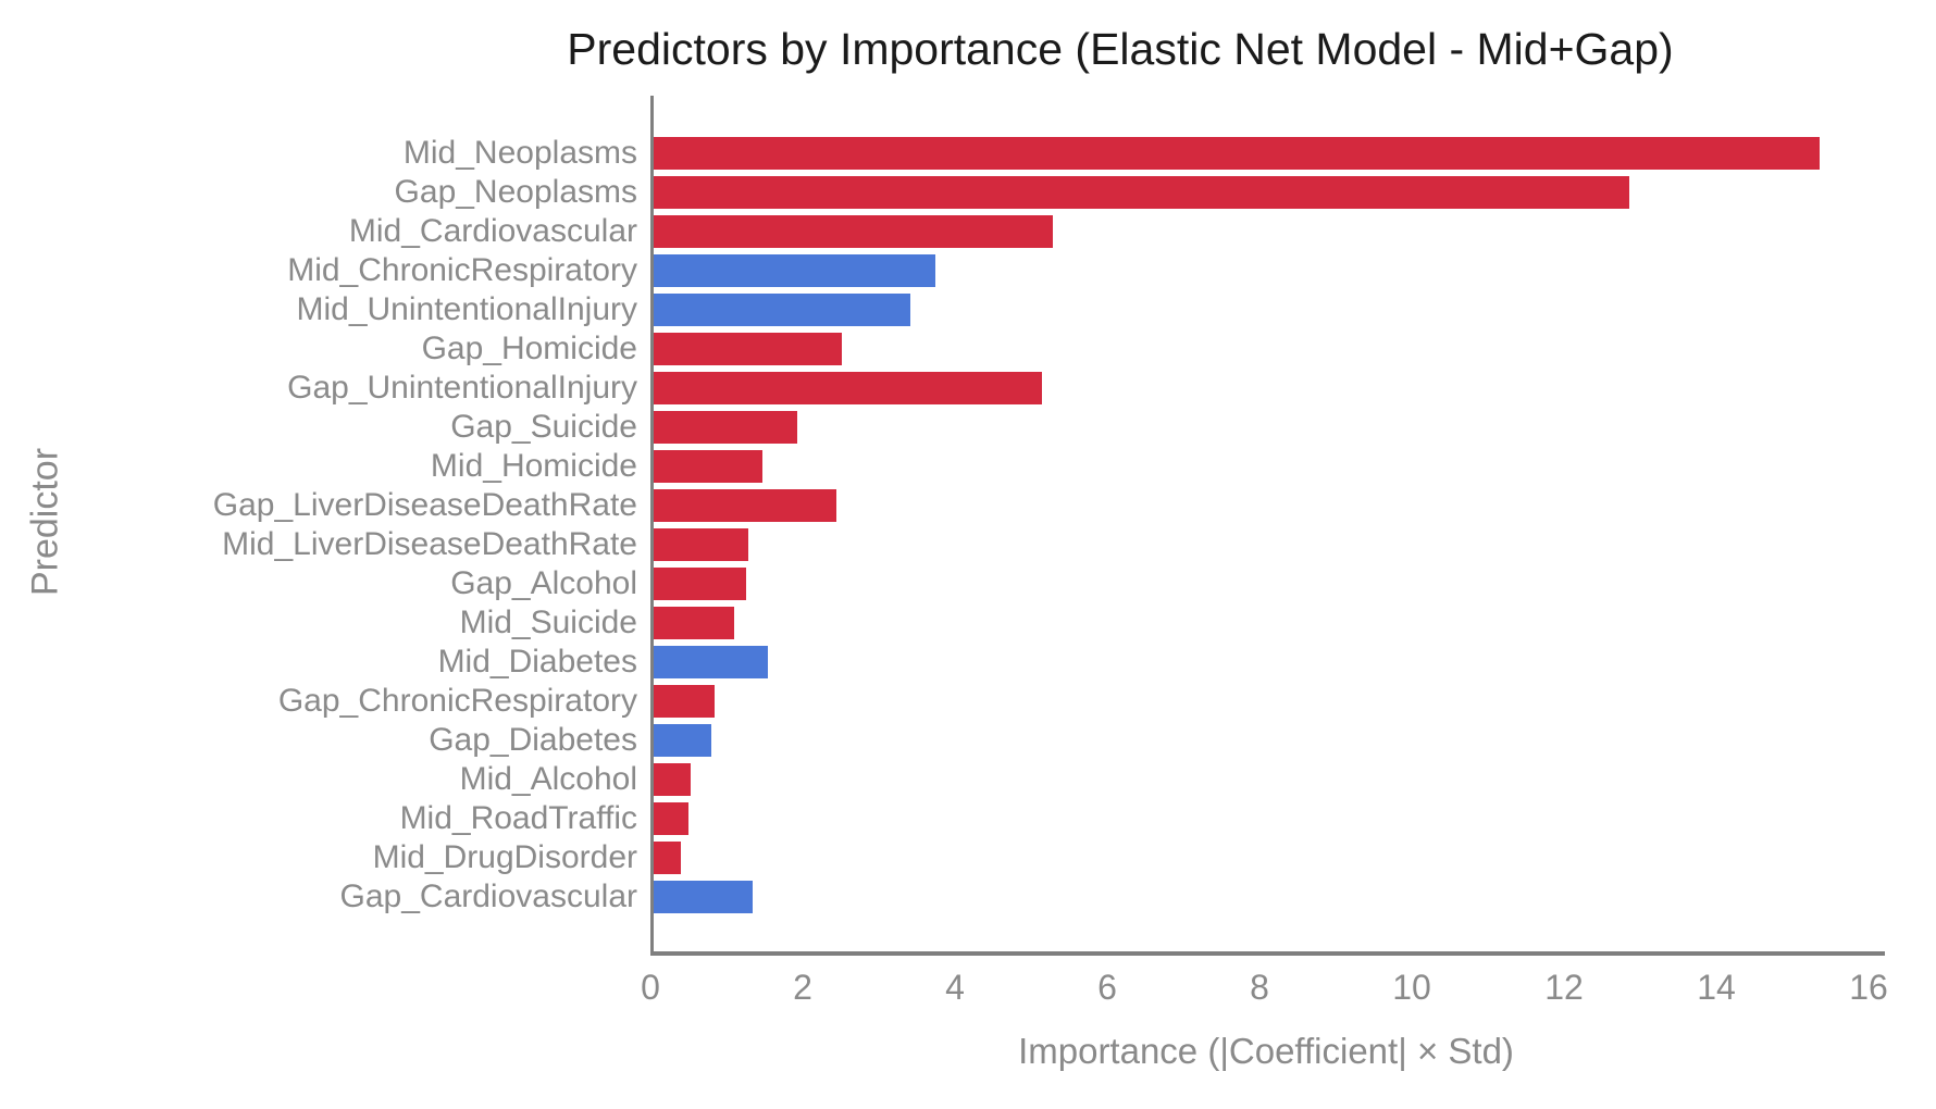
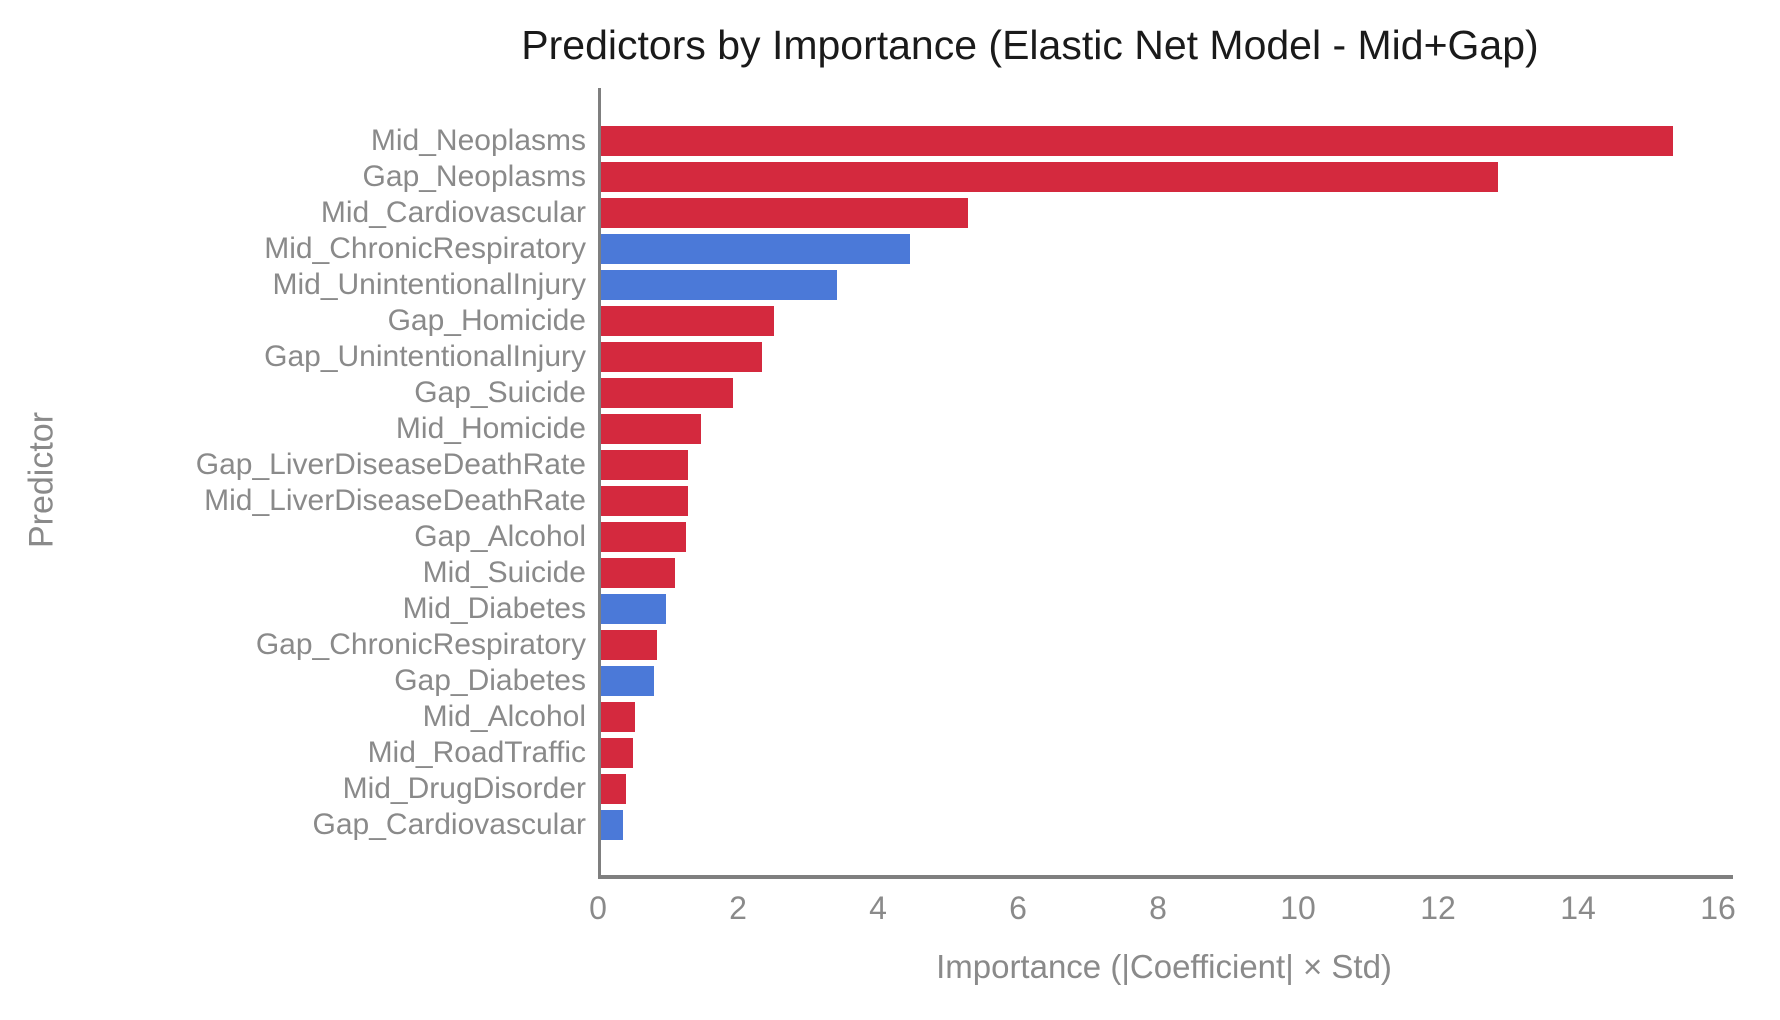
Mid_ChronicRespiratory: 3.7 -> 4.4
Gap_UnintentionalInjury: 5.1 -> 2.3
Gap_LiverDiseaseDeathRate: 2.4 -> 1.2
Mid_Diabetes: 1.5 -> 0.9
Gap_Cardiovascular: 1.3 -> 0.3
